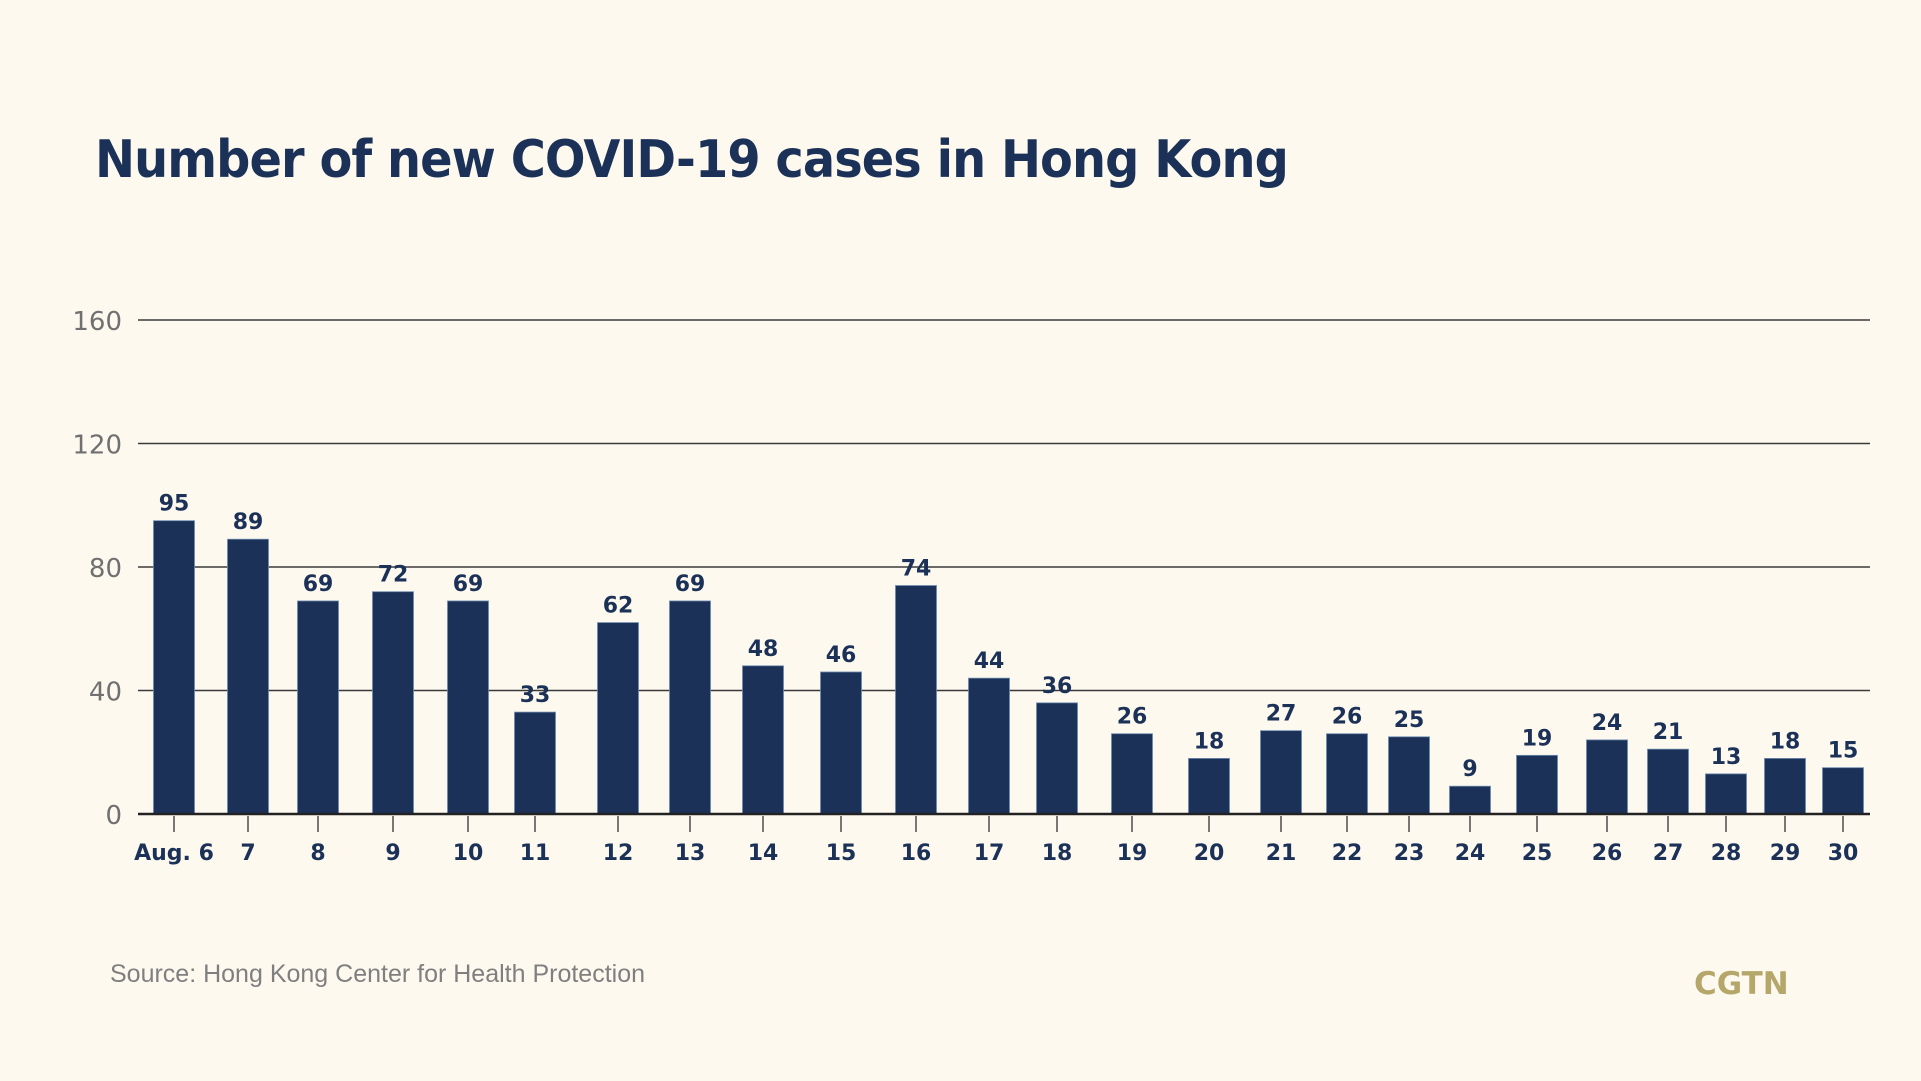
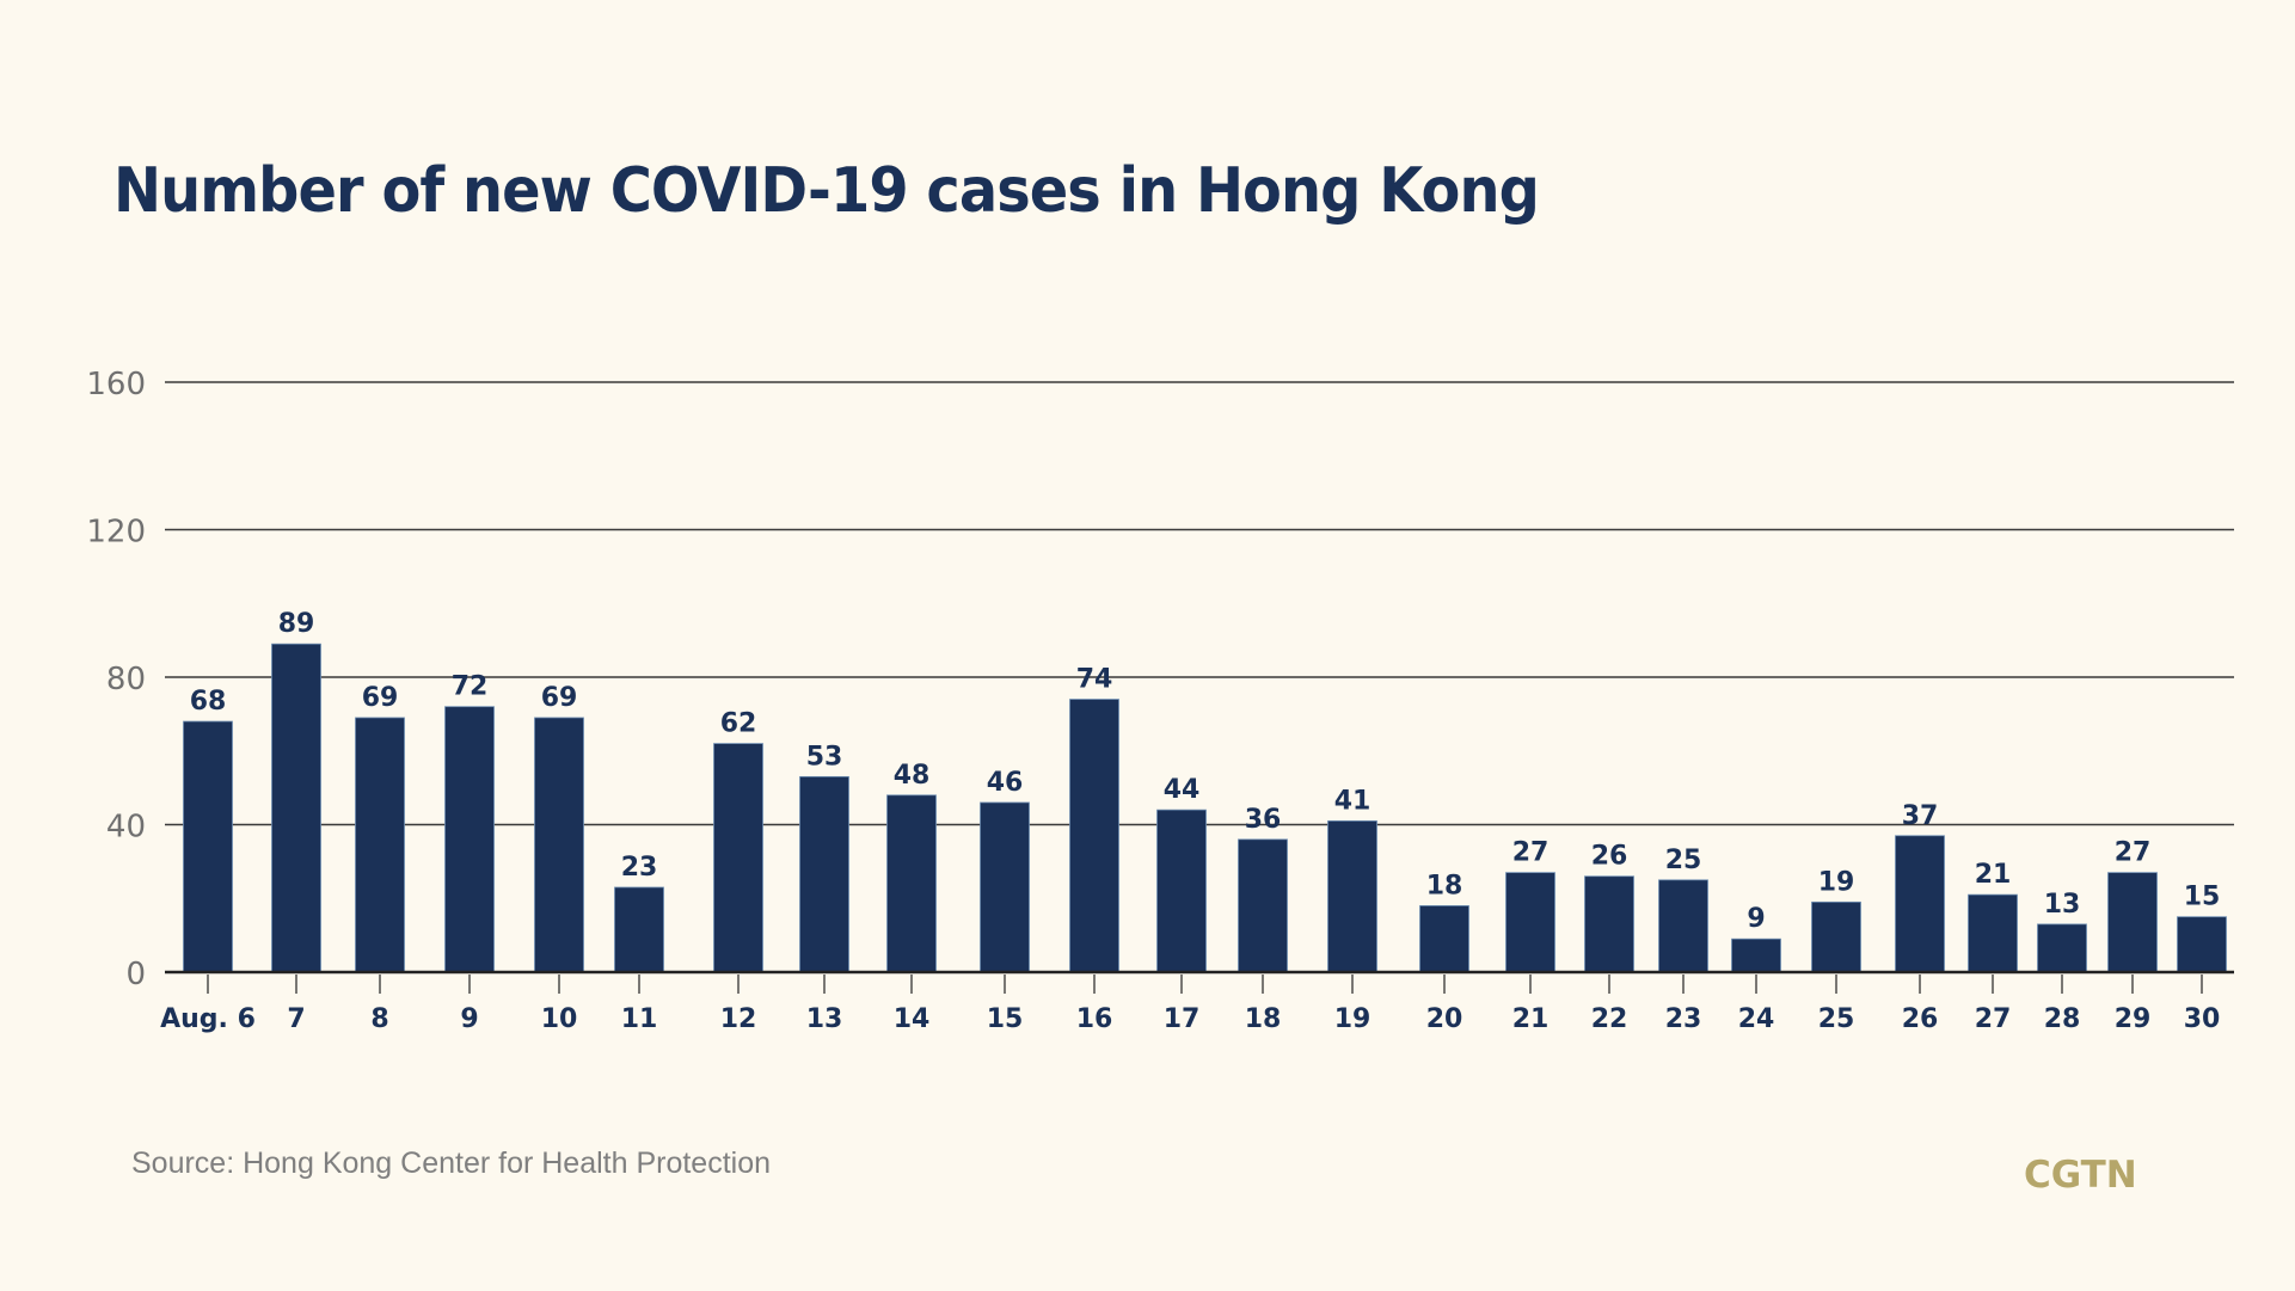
Aug. 6: 95 -> 68
11: 33 -> 23
13: 69 -> 53
19: 26 -> 41
26: 24 -> 37
29: 18 -> 27
